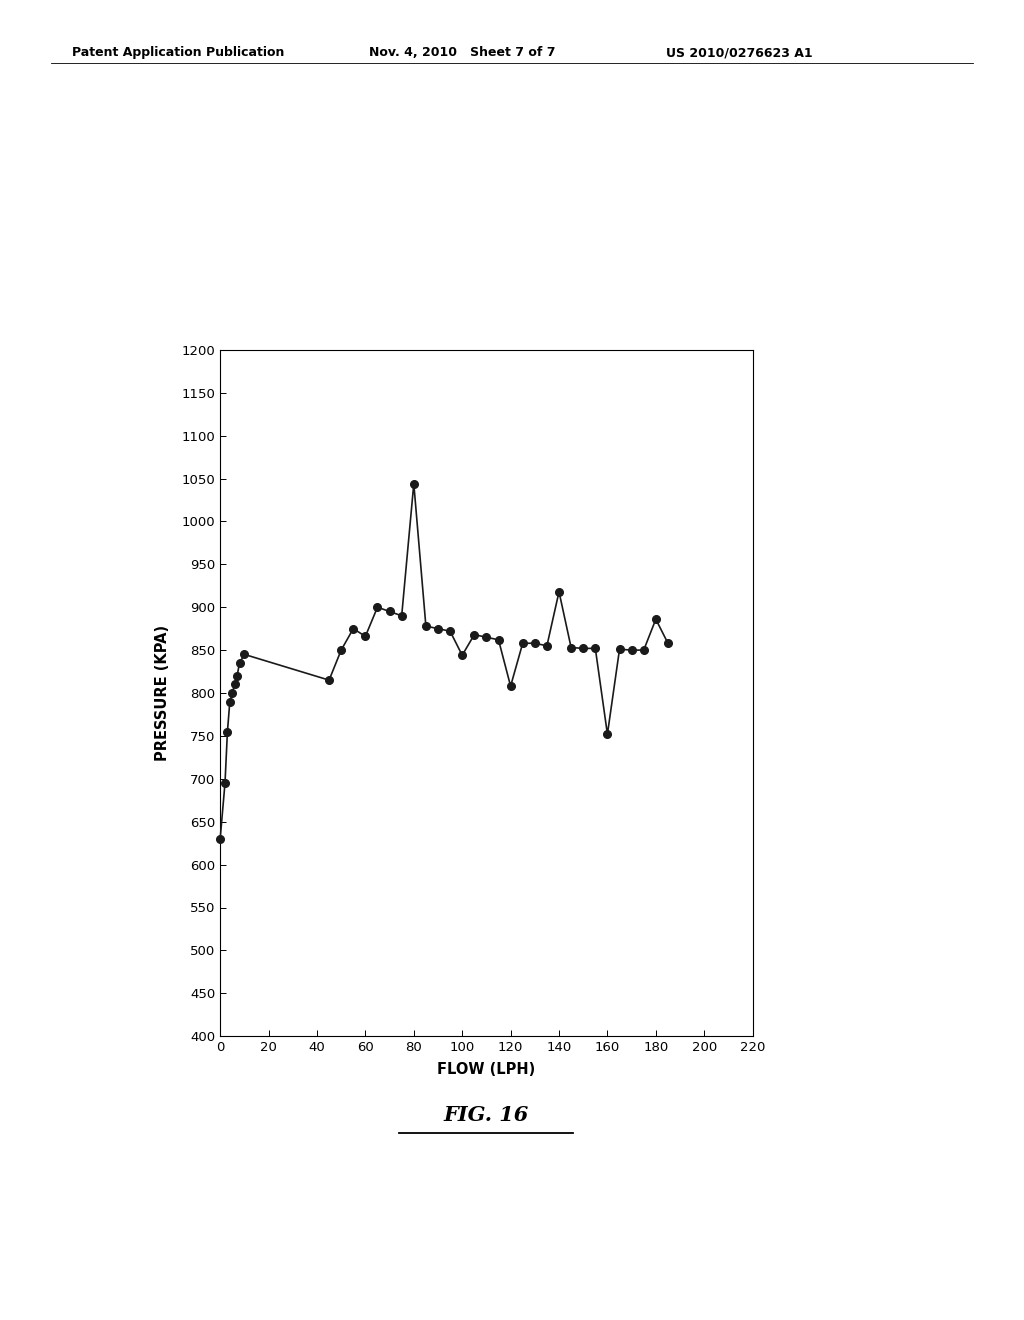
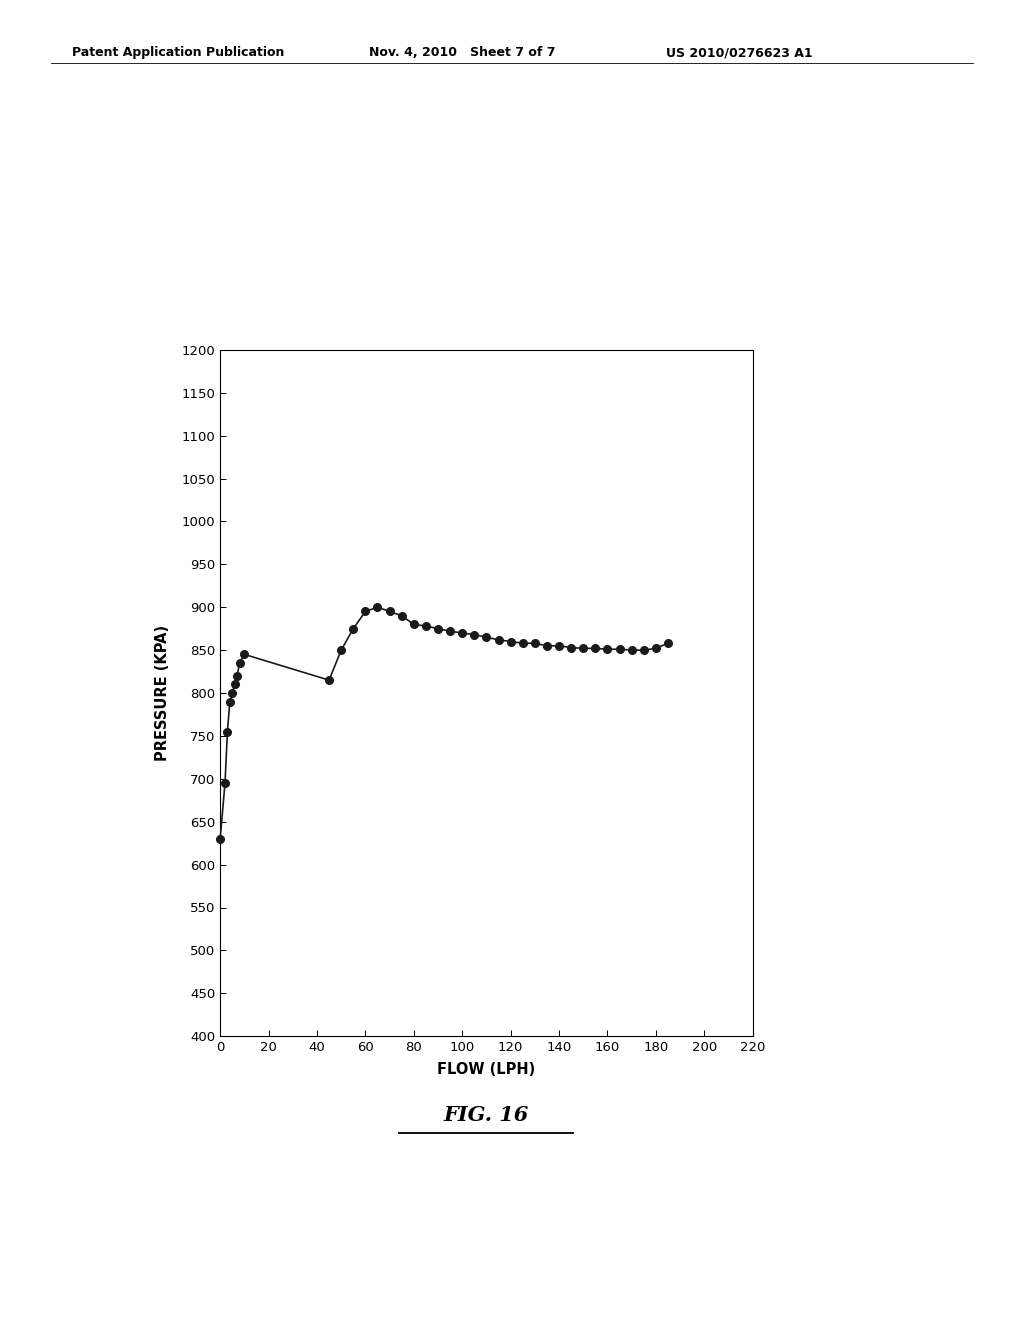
60: 866 -> 895
80: 1044 -> 880
100: 844 -> 870
120: 808 -> 860
140: 918 -> 855
160: 752 -> 851
180: 886 -> 852
